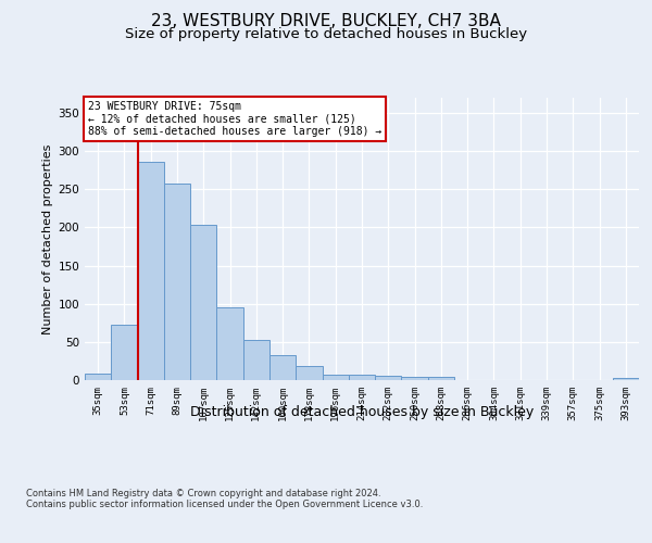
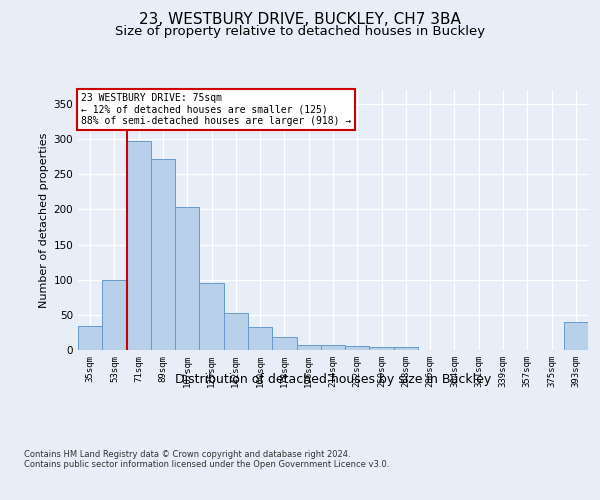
35sqm: 8 -> 34
53sqm: 72 -> 100
71sqm: 286 -> 298
89sqm: 258 -> 272
393sqm: 3 -> 40
